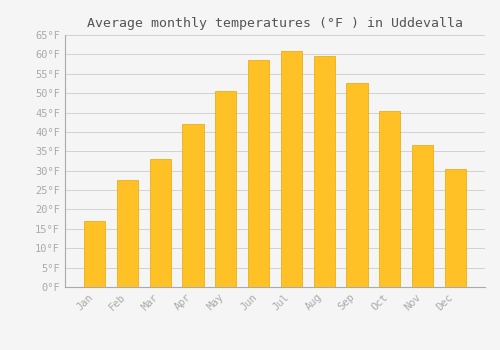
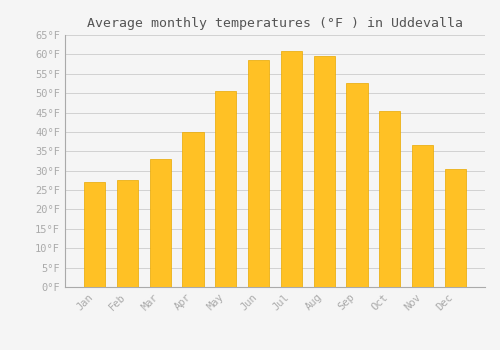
Jan: 17.0°F -> 27.0°F
Apr: 42.0°F -> 40.0°F
